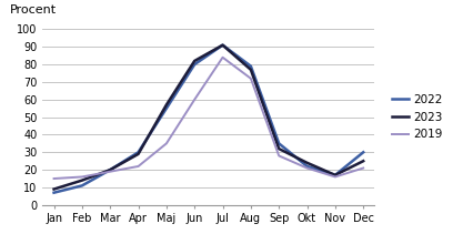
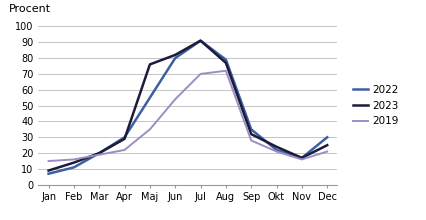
2023/Maj: 57 -> 76
2019/Jun: 60 -> 54
2019/Jul: 84 -> 70
